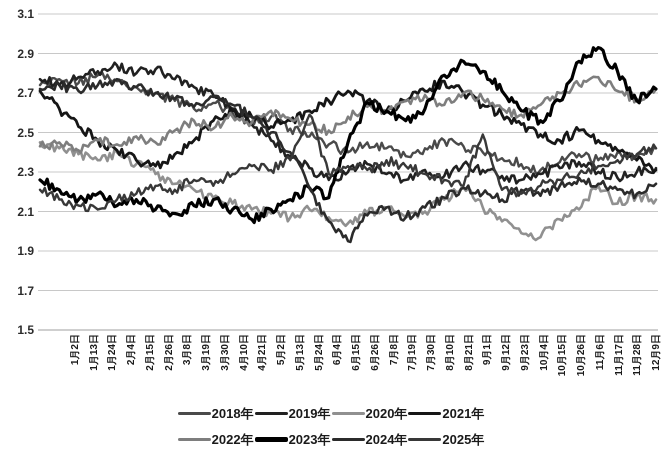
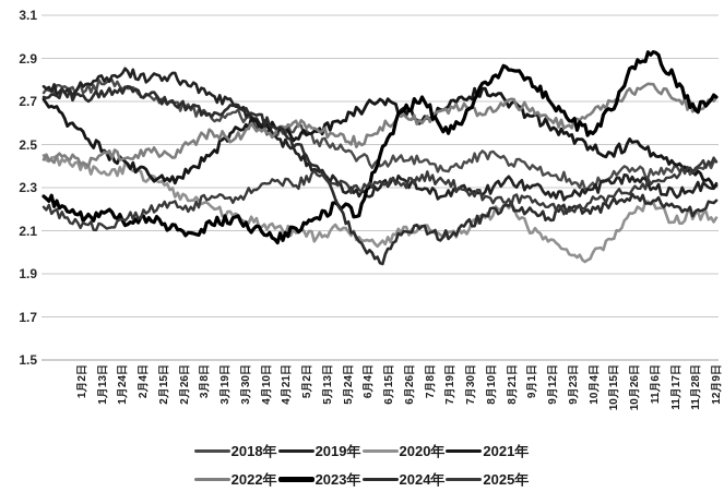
2025年/6月4日: 2.59 -> 2.31
2023年/7月19日: 2.61 -> 2.72
2025年/9月12日: 2.49 -> 2.26
2020年/11月6日: 2.11 -> 2.18
